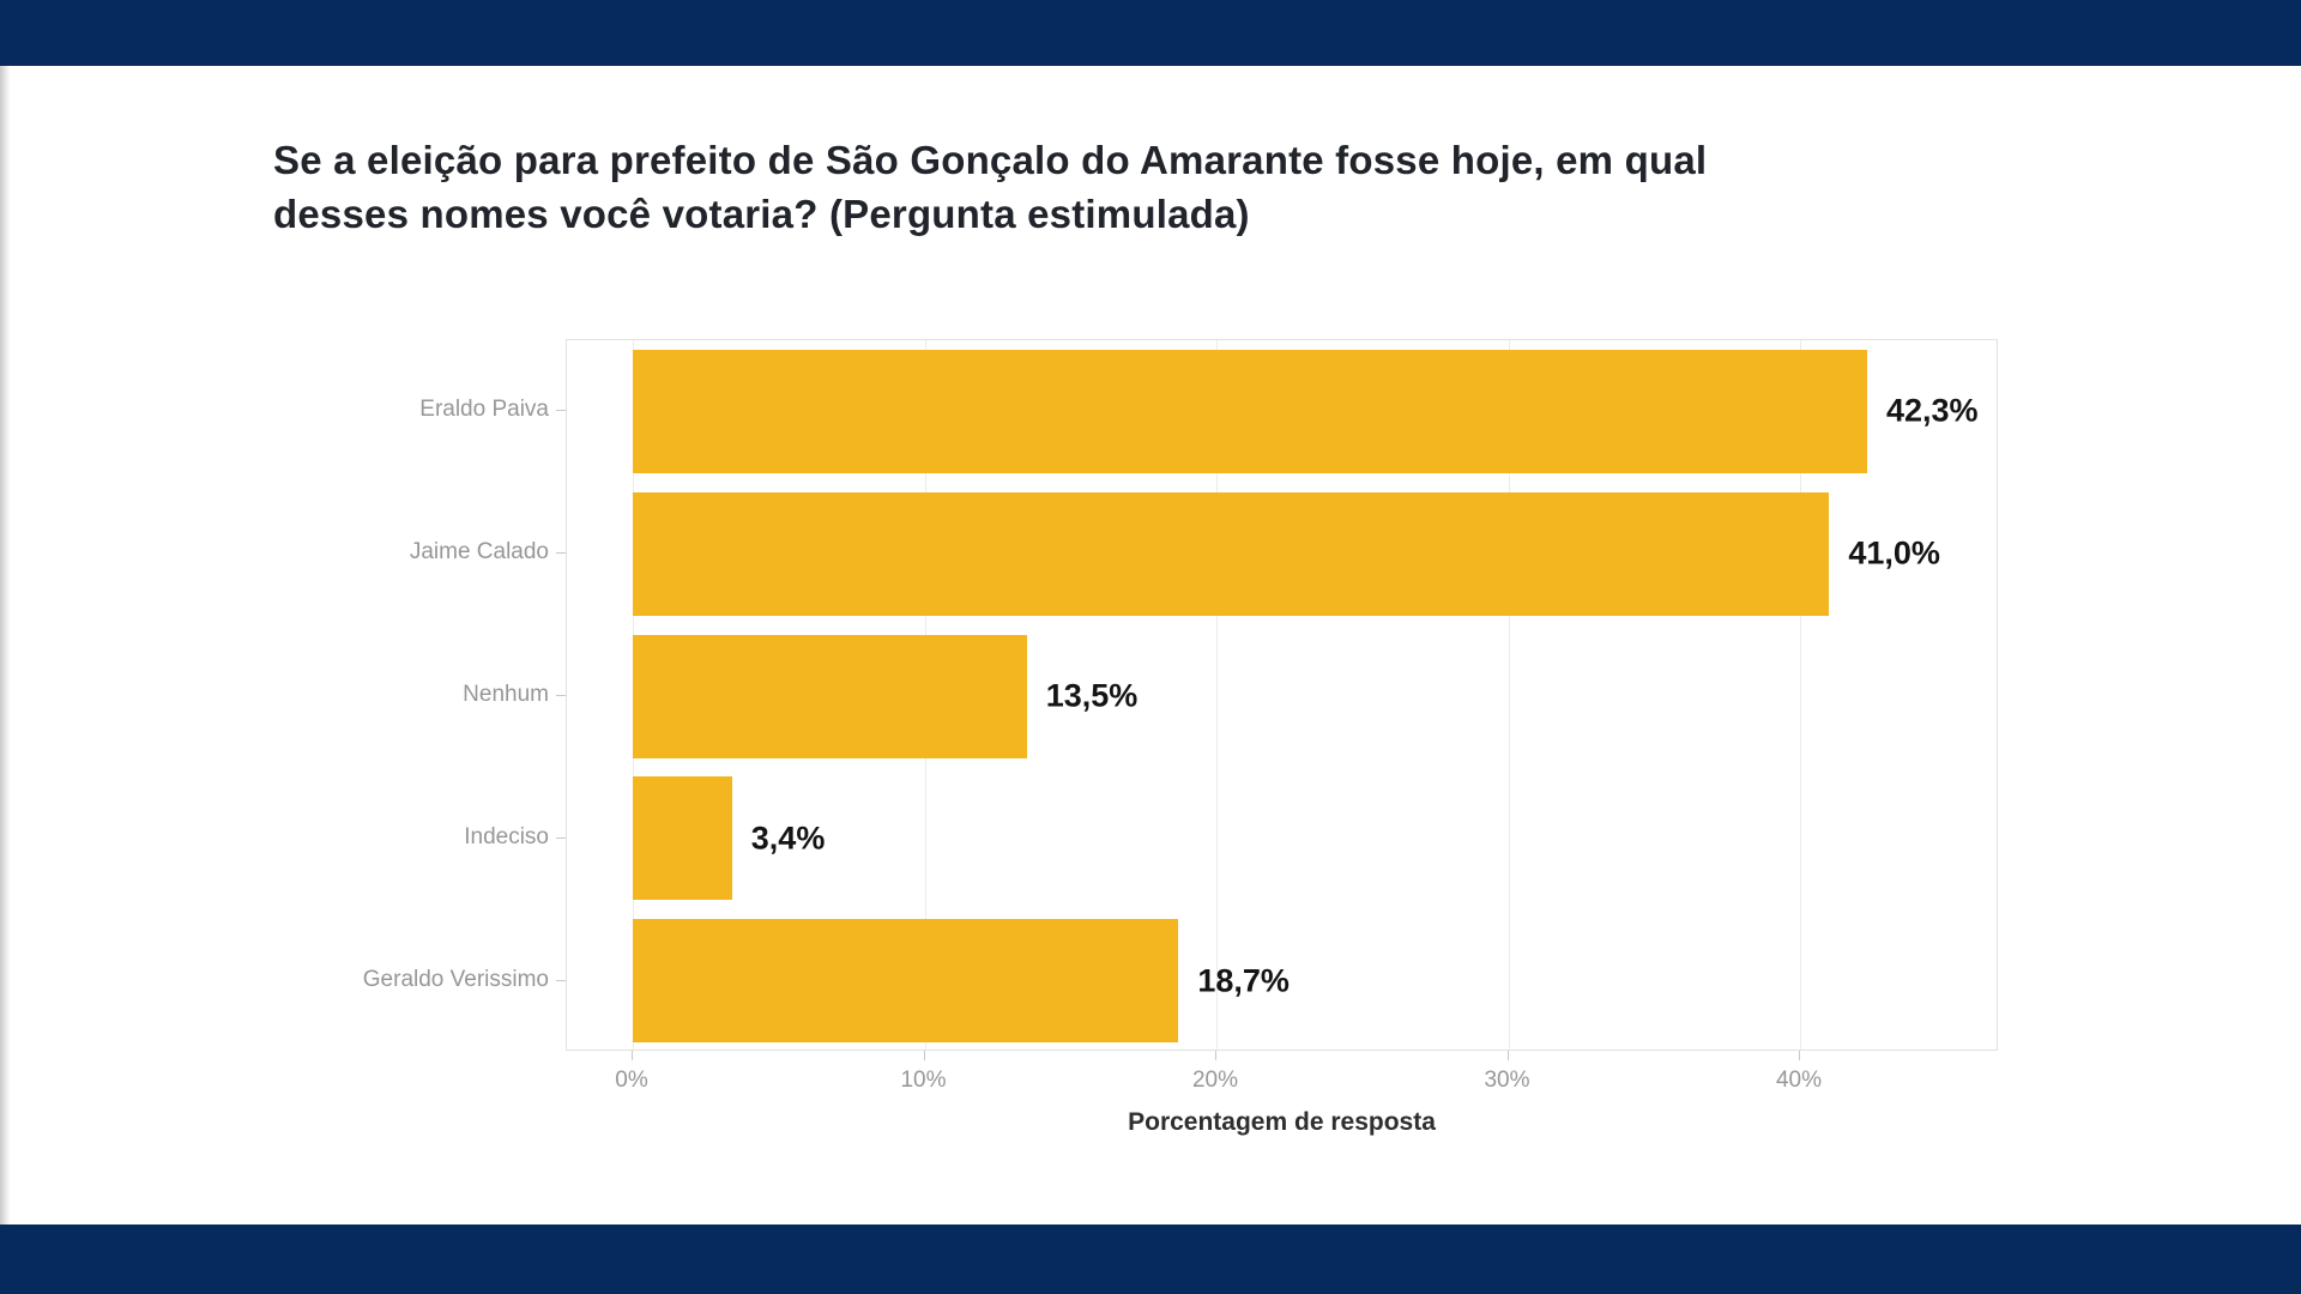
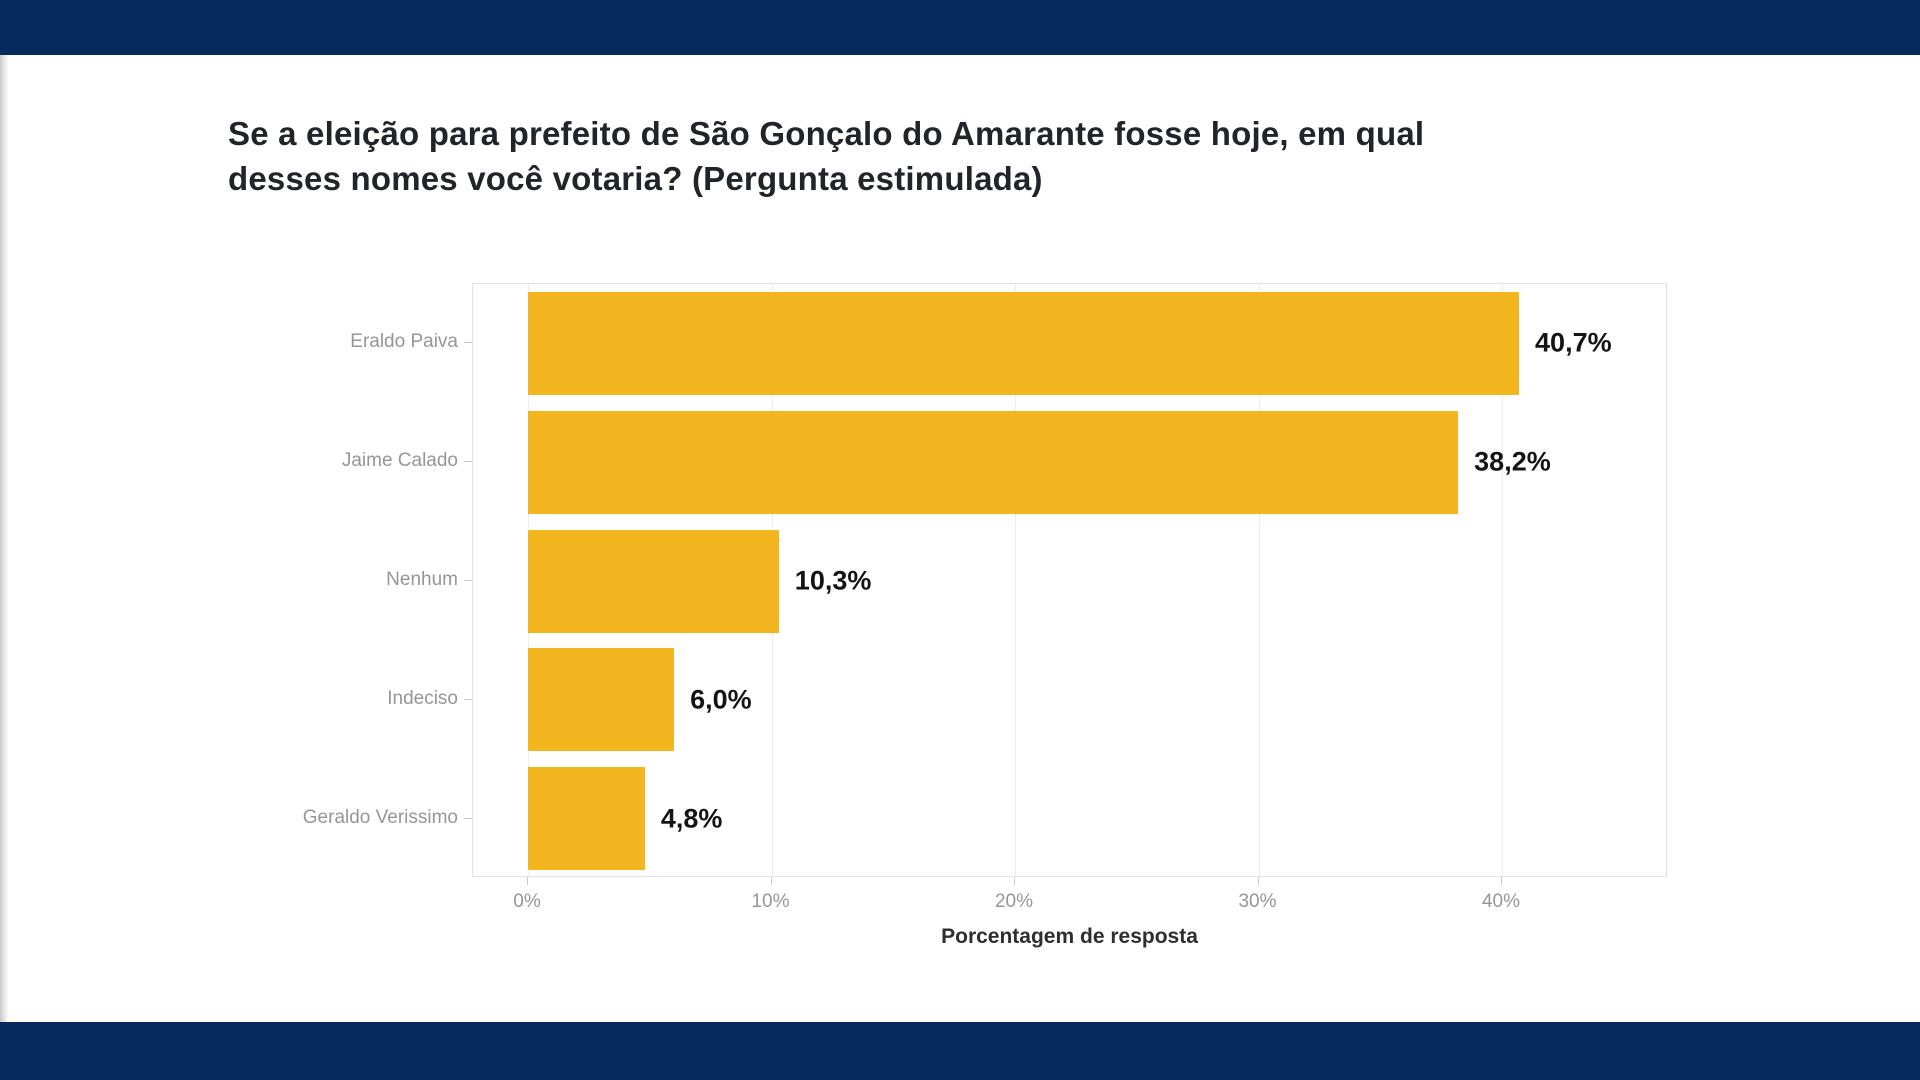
Eraldo Paiva: 42,3% -> 40,7%
Jaime Calado: 41,0% -> 38,2%
Nenhum: 13,5% -> 10,3%
Indeciso: 3,4% -> 6,0%
Geraldo Verissimo: 18,7% -> 4,8%
